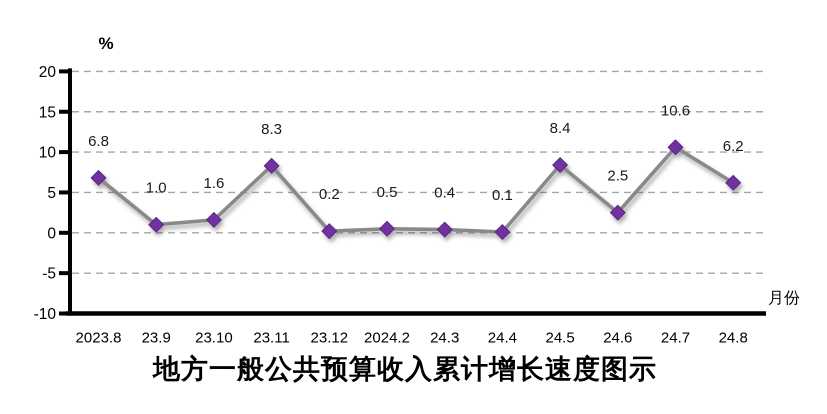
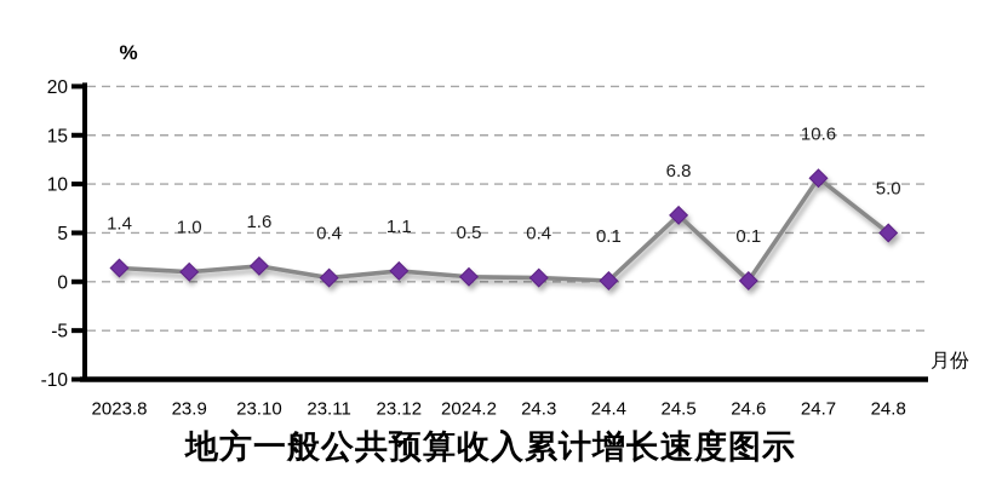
2023.8: 6.8 -> 1.4
23.11: 8.3 -> 0.4
23.12: 0.2 -> 1.1
24.5: 8.4 -> 6.8
24.6: 2.5 -> 0.1
24.8: 6.2 -> 5.0
